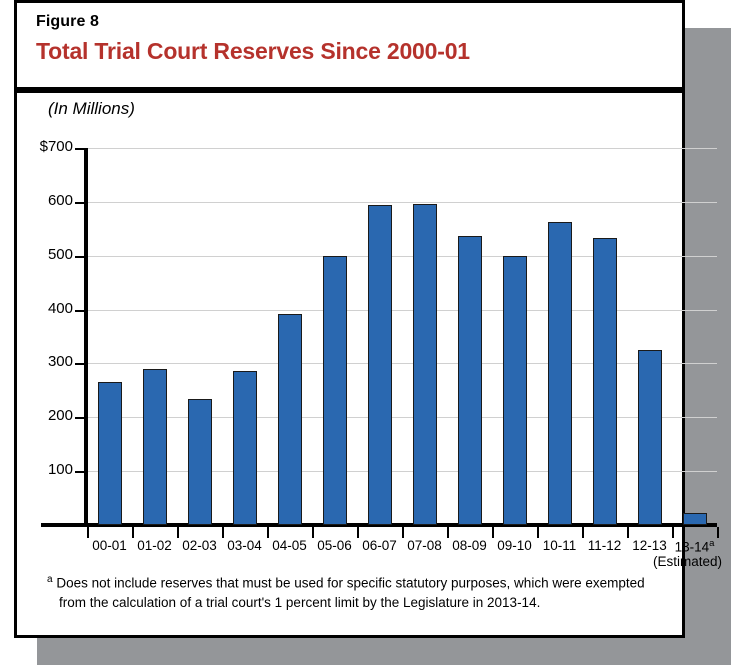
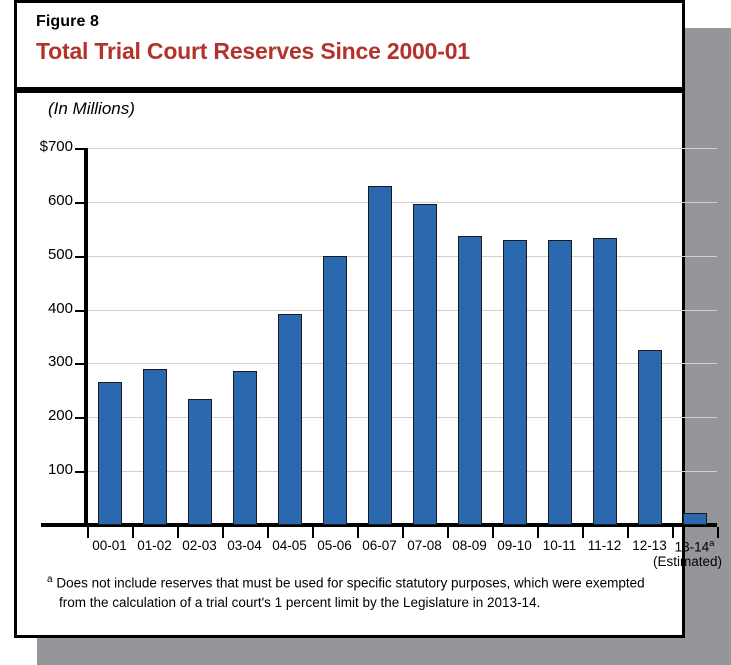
06-07: $590 -> $630
09-10: $500 -> $530
10-11: $560 -> $530
